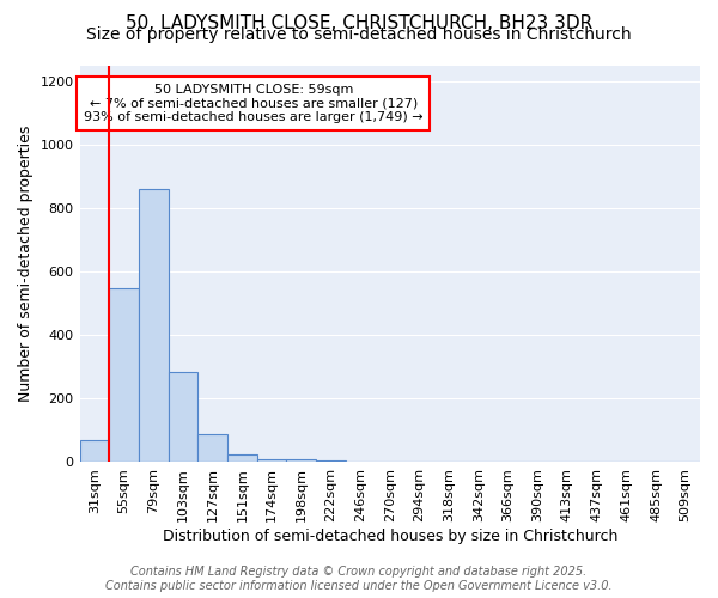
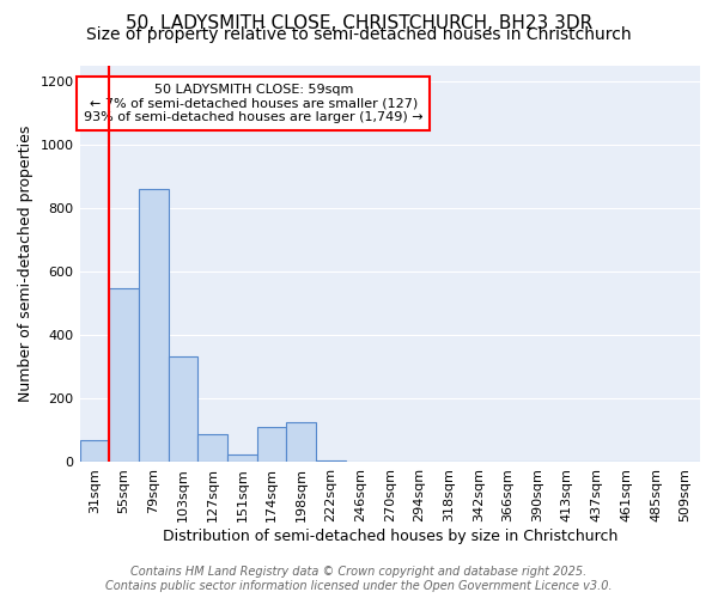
103sqm: 285 -> 335
174sqm: 10 -> 110
198sqm: 8 -> 125
